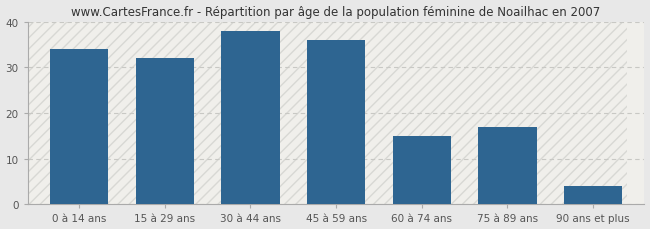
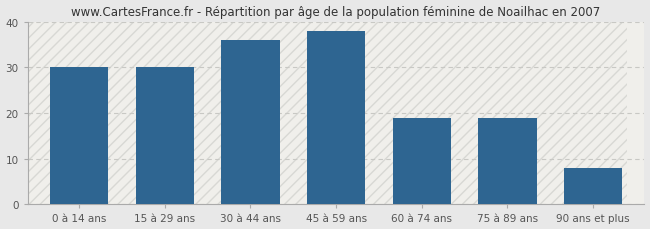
0 à 14 ans: 34 -> 30
15 à 29 ans: 32 -> 30
30 à 44 ans: 38 -> 36
45 à 59 ans: 36 -> 38
60 à 74 ans: 15 -> 19
75 à 89 ans: 17 -> 19
90 ans et plus: 4 -> 8
